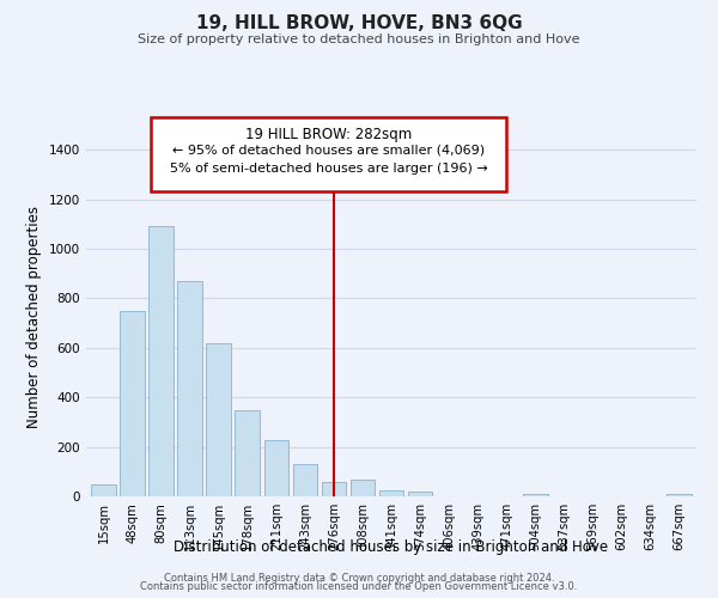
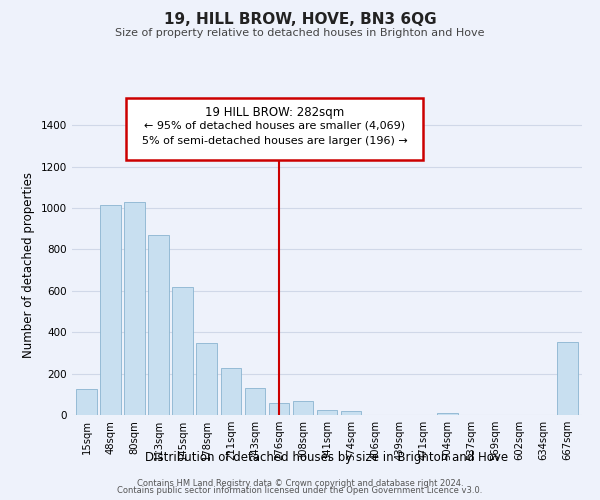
15sqm: 50 -> 125
48sqm: 750 -> 1015
80sqm: 1090 -> 1030
667sqm: 10 -> 355
